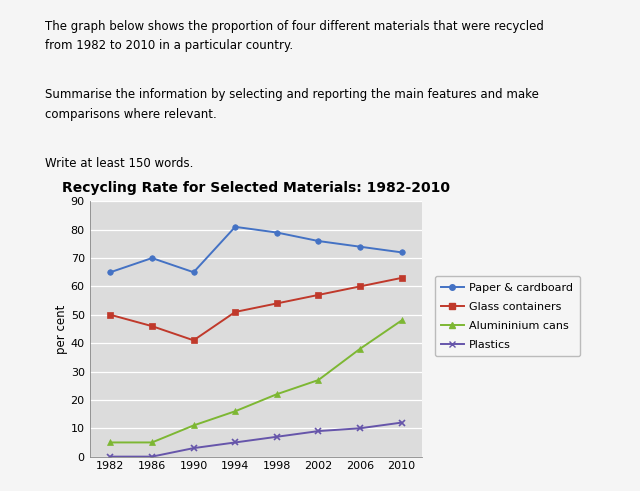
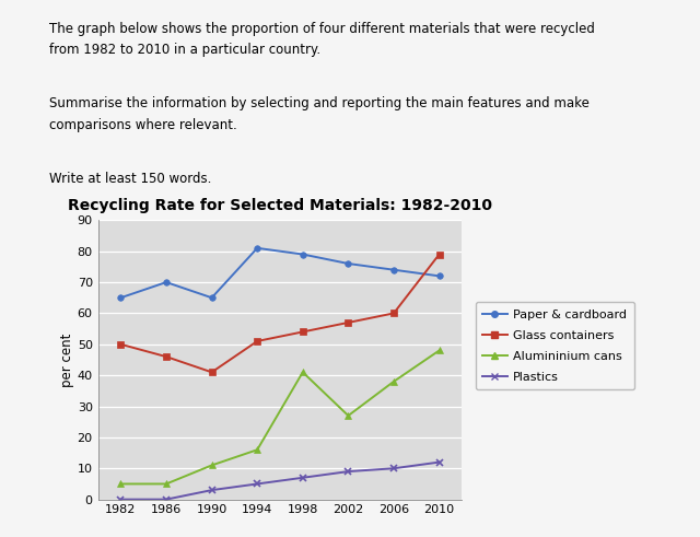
Alumininium cans/1998: 22 -> 41
Glass containers/2010: 63 -> 79
